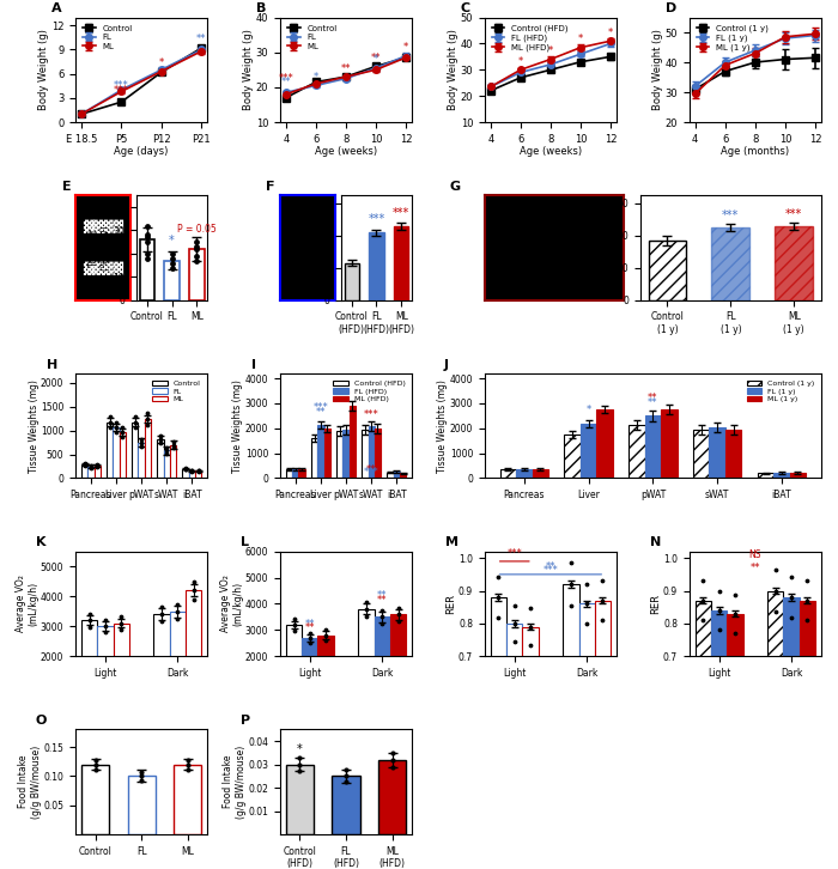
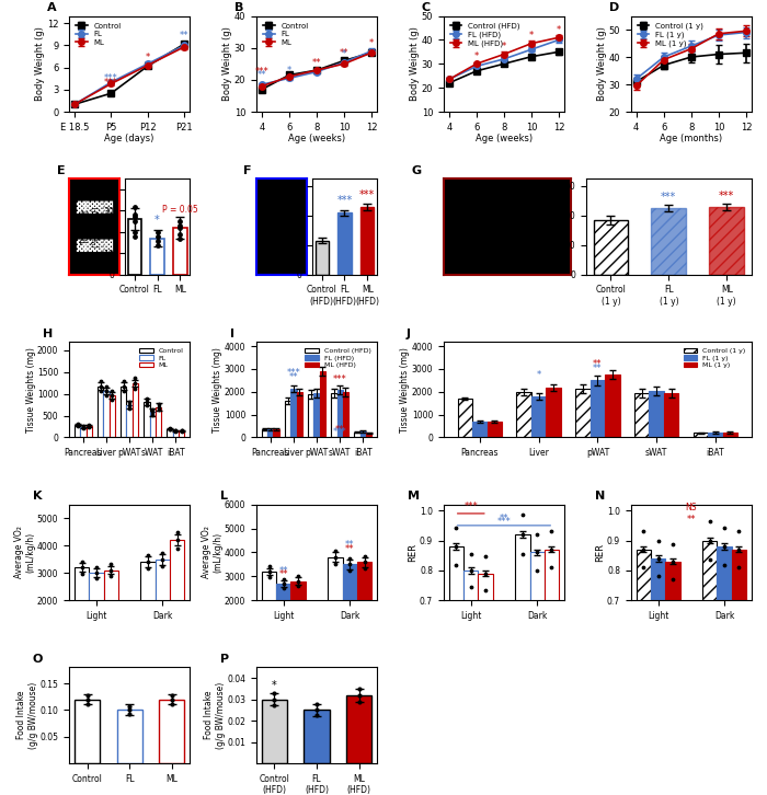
Control (1 y)/Pancreas: 350 -> 1700
FL (1 y)/Pancreas: 350 -> 700
ML (1 y)/Pancreas: 380 -> 700
Control (1 y)/Liver: 1750 -> 2000
FL (1 y)/Liver: 2200 -> 1800
ML (1 y)/Liver: 2750 -> 2200
